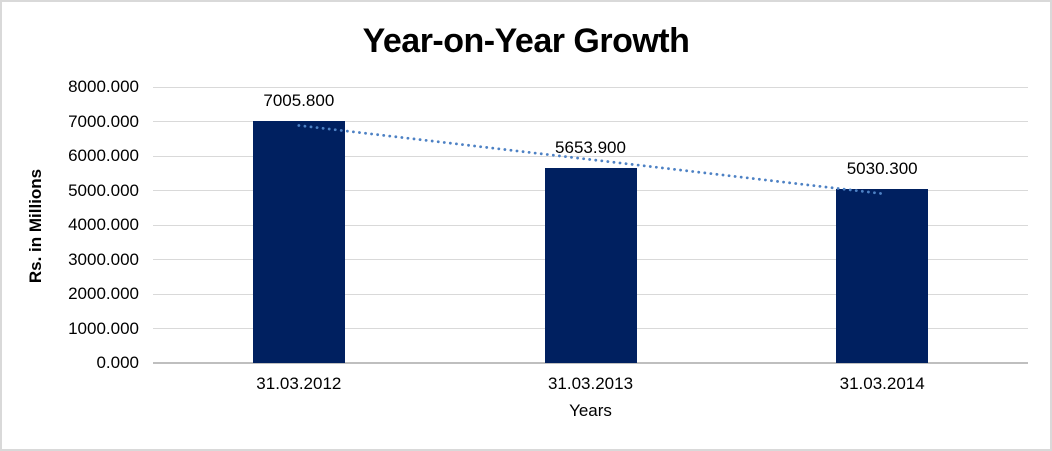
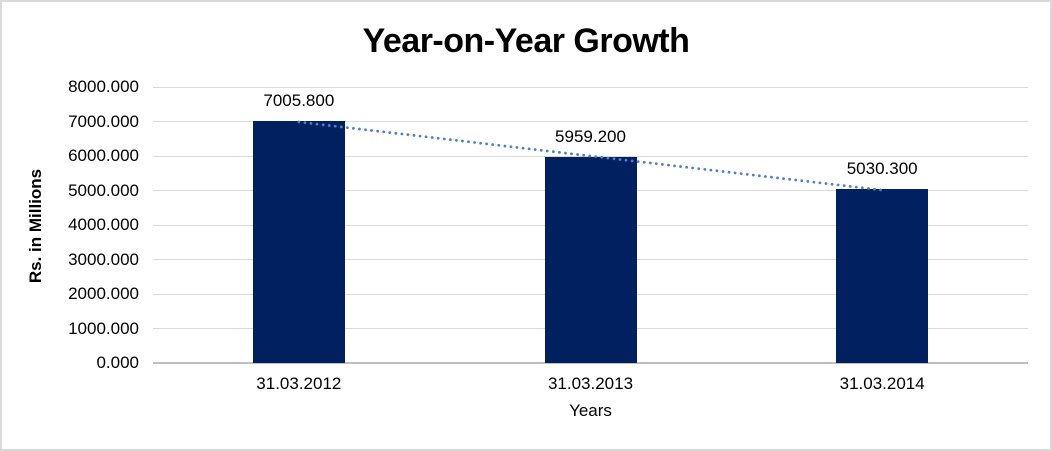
31.03.2013: 5653.900 -> 5959.200
